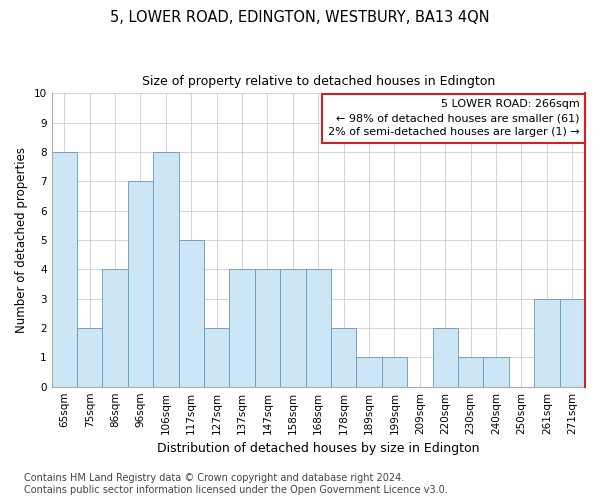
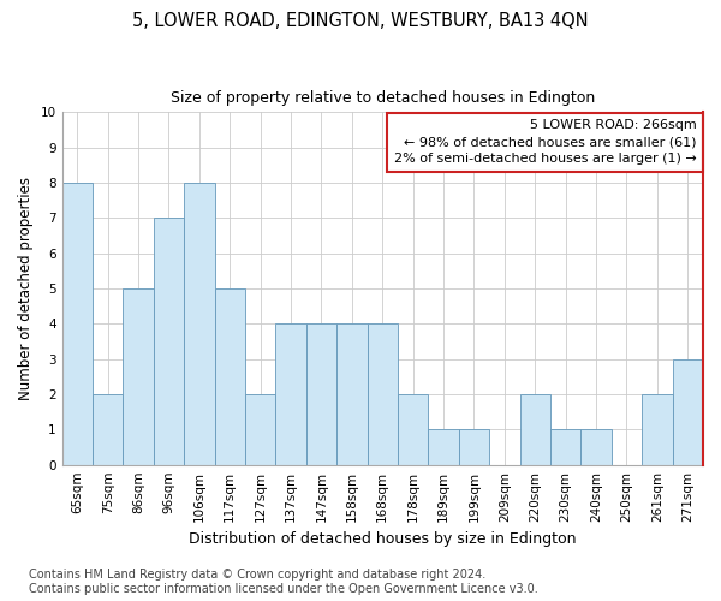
86sqm: 4 -> 5
261sqm: 3 -> 2
